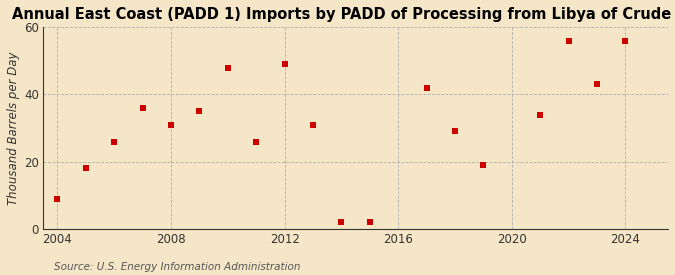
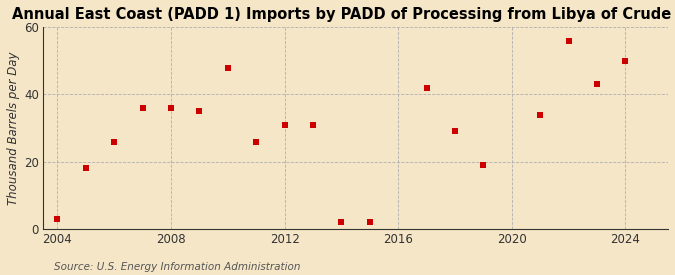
2004: 9 -> 3
2008: 31 -> 36
2012: 49 -> 31
2024: 56 -> 50
